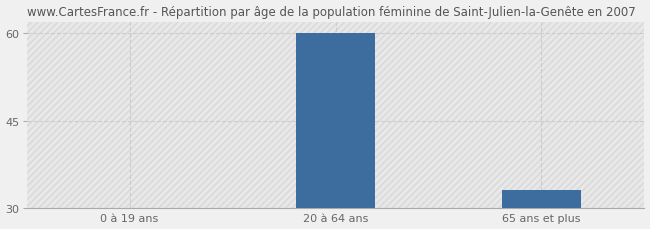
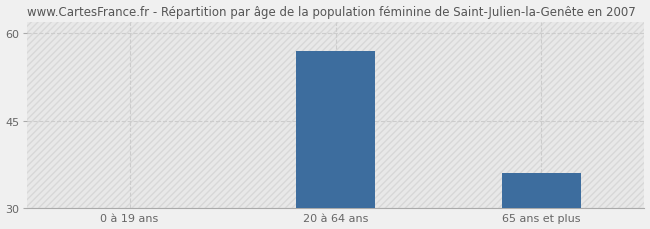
20 à 64 ans: 60 -> 57
65 ans et plus: 33 -> 36
